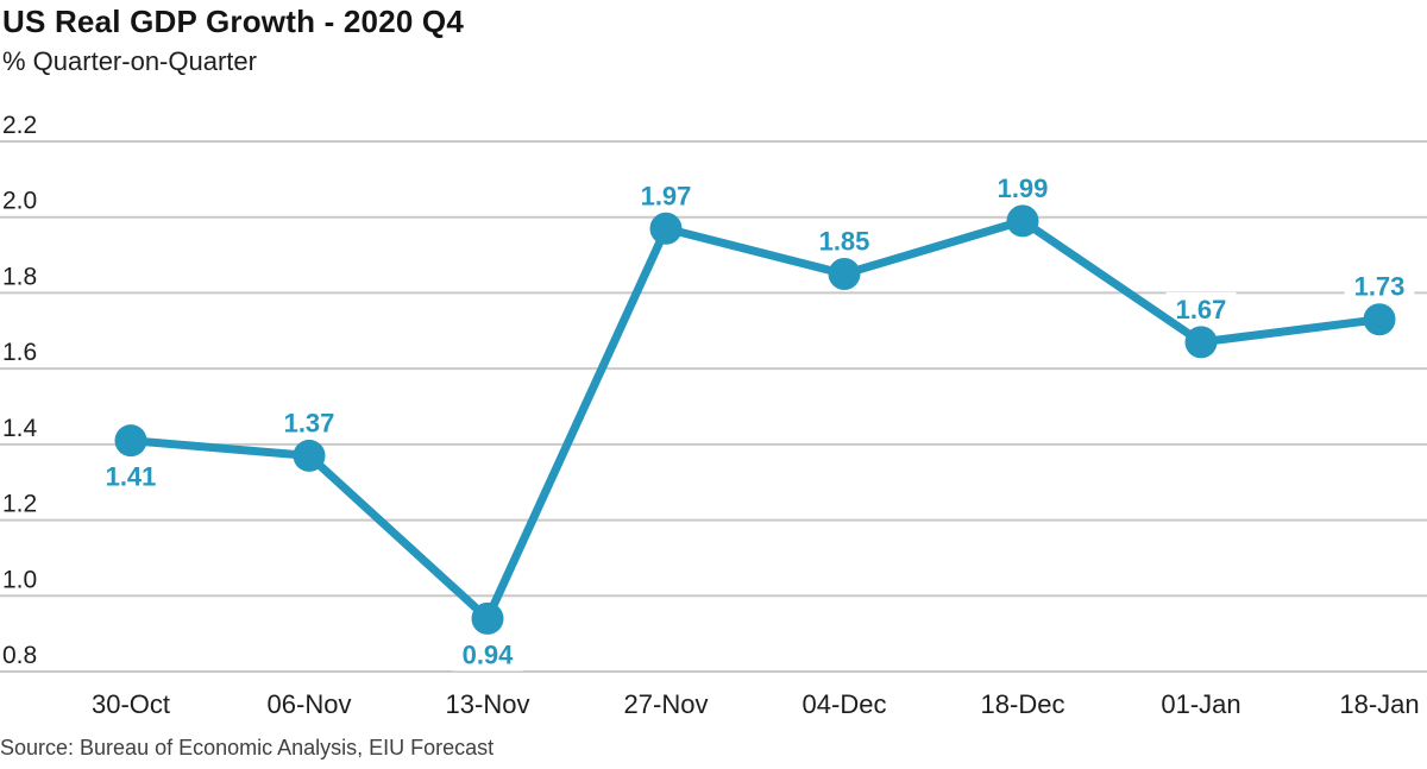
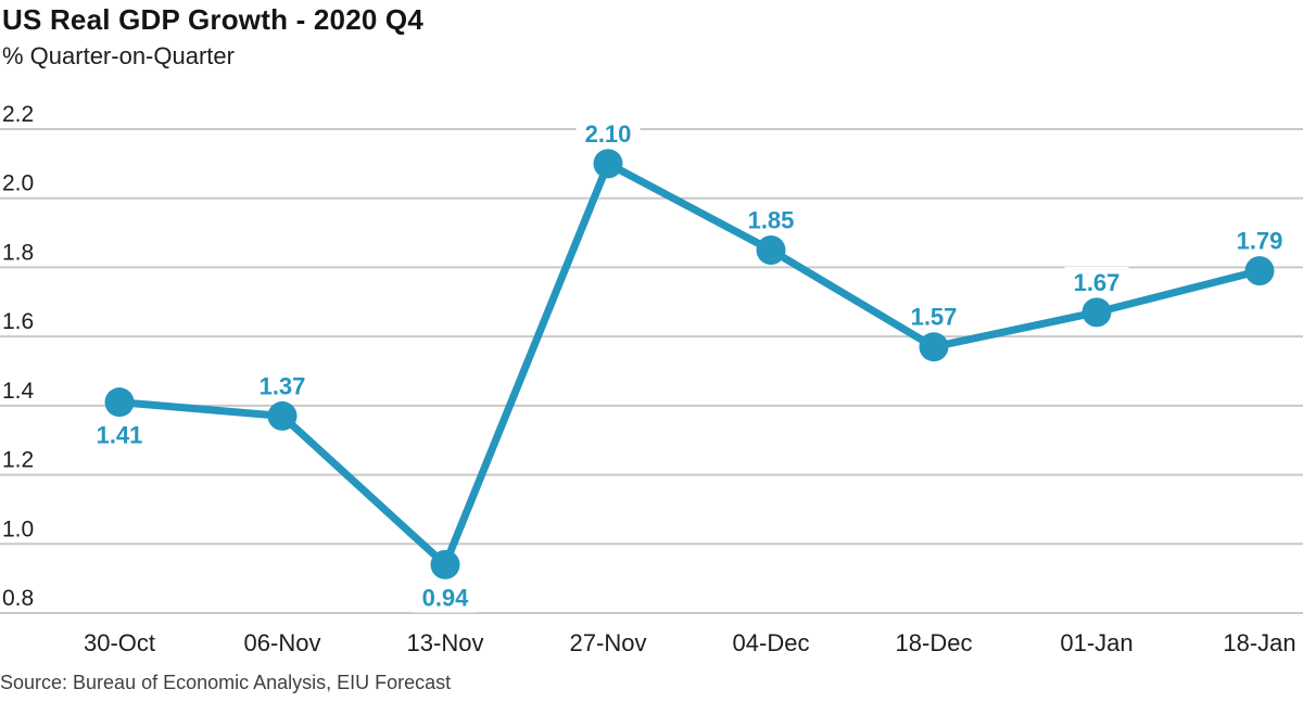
27-Nov: 1.97 -> 2.10
18-Dec: 1.99 -> 1.57
18-Jan: 1.73 -> 1.79
